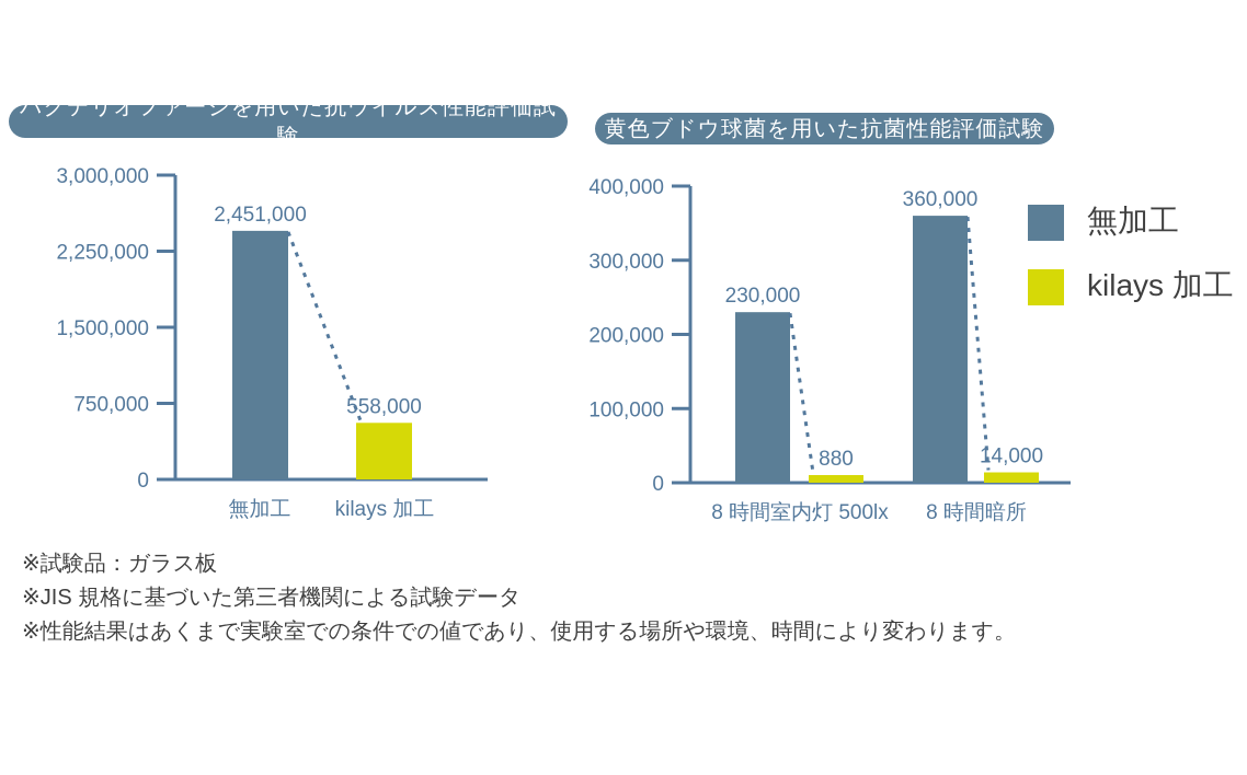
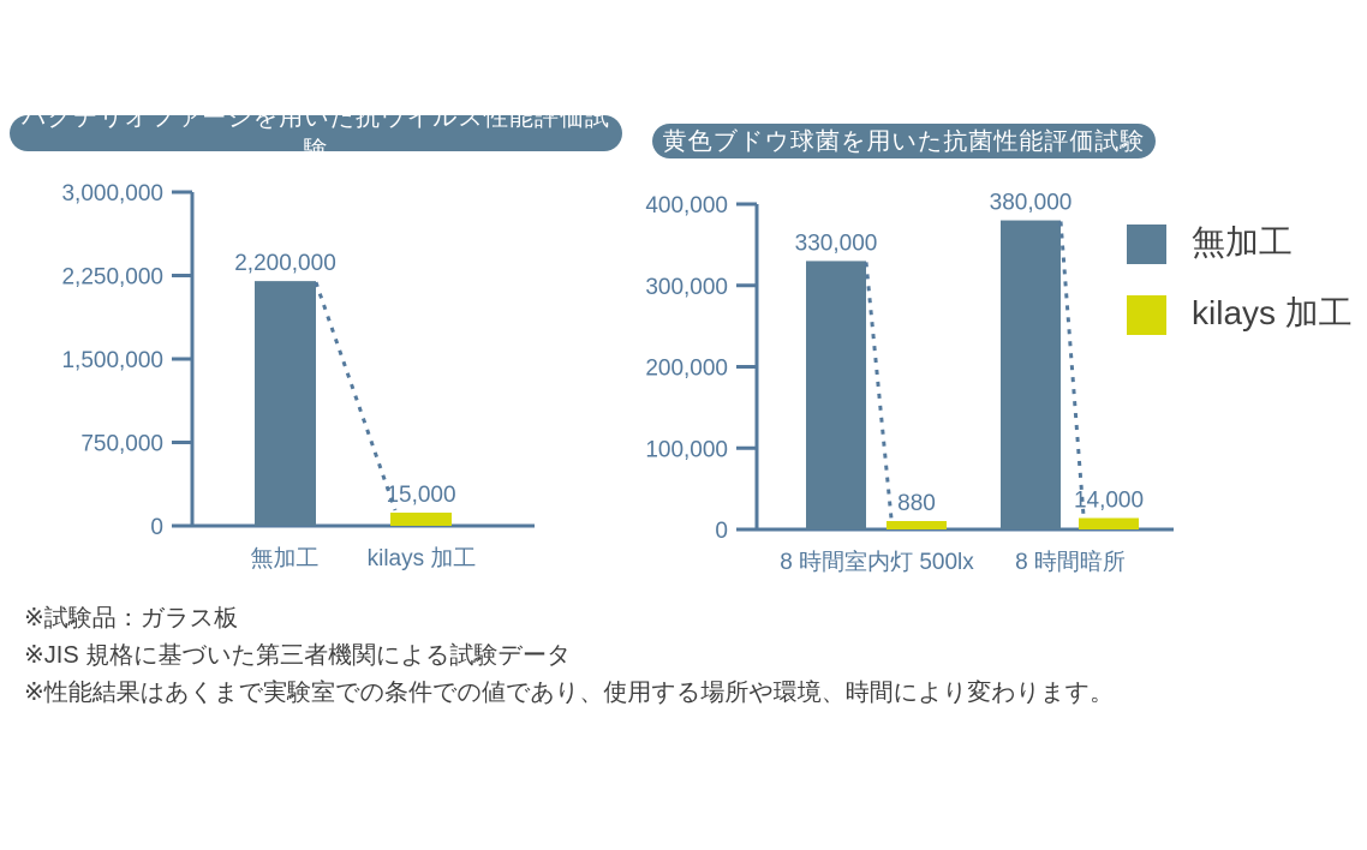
バクテリオファージを用いた抗ウイルス性能評価試験/無加工: 2,451,000 -> 2,200,000
バクテリオファージを用いた抗ウイルス性能評価試験/kilays 加工: 558,000 -> 15,000
黄色ブドウ球菌を用いた抗菌性能評価試験/無加工/8 時間室内灯 500lx: 230,000 -> 330,000
黄色ブドウ球菌を用いた抗菌性能評価試験/無加工/8 時間暗所: 360,000 -> 380,000
